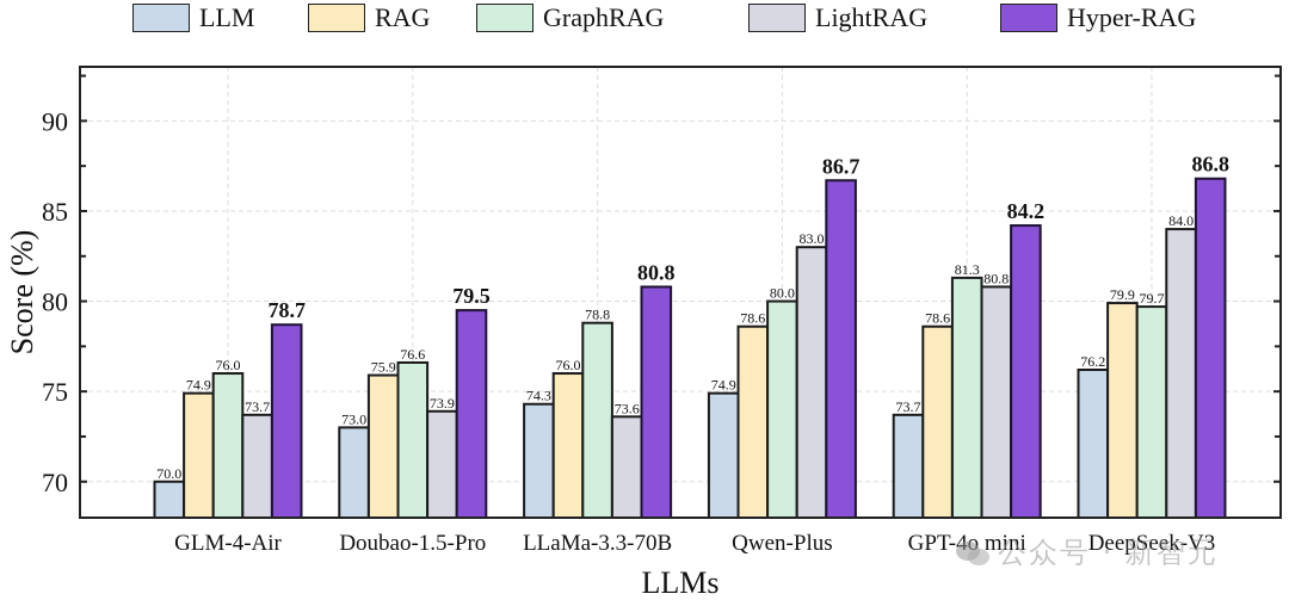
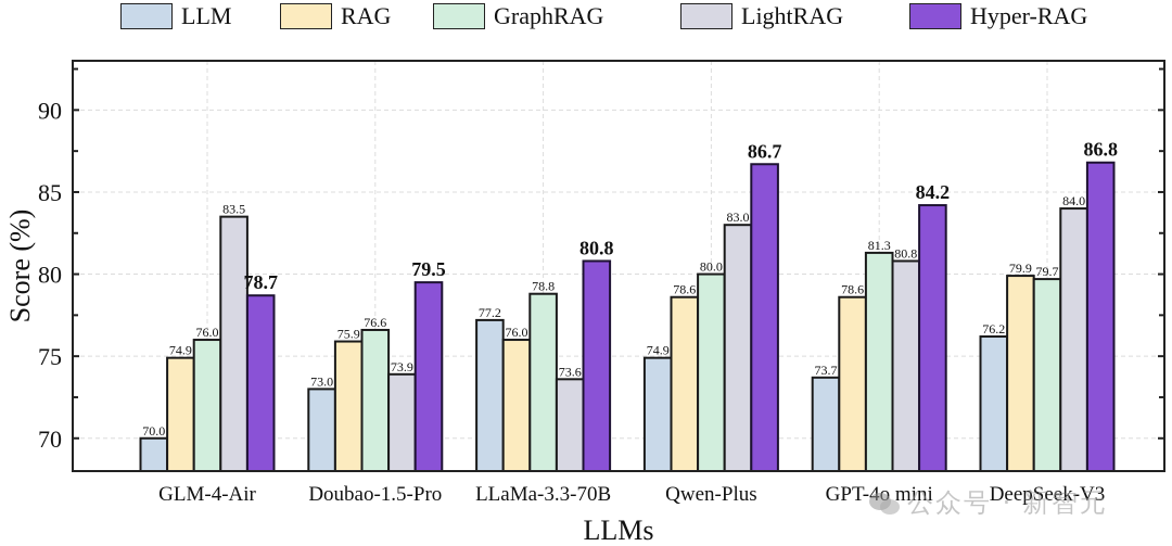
LightRAG/GLM-4-Air: 73.7 -> 83.5
LLM/LLaMa-3.3-70B: 74.3 -> 77.2
